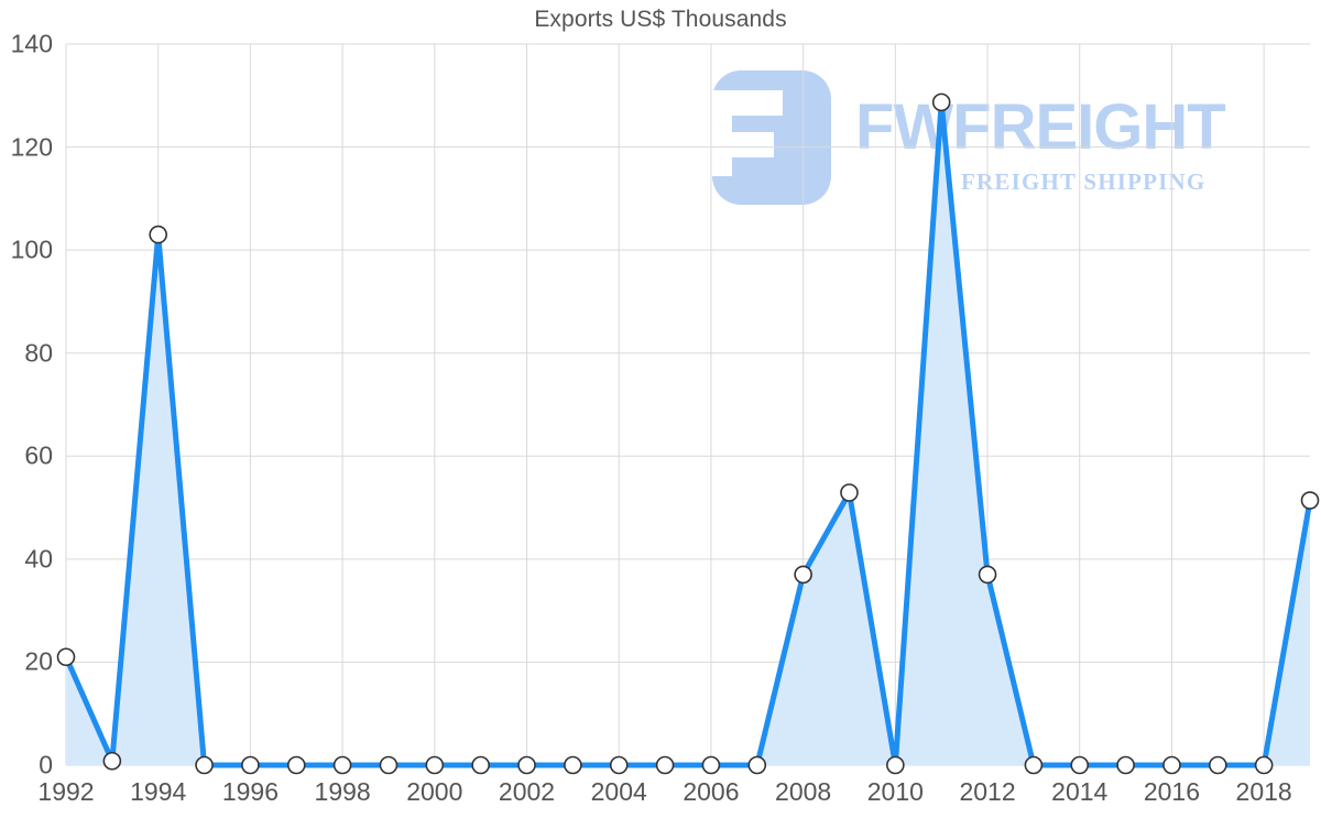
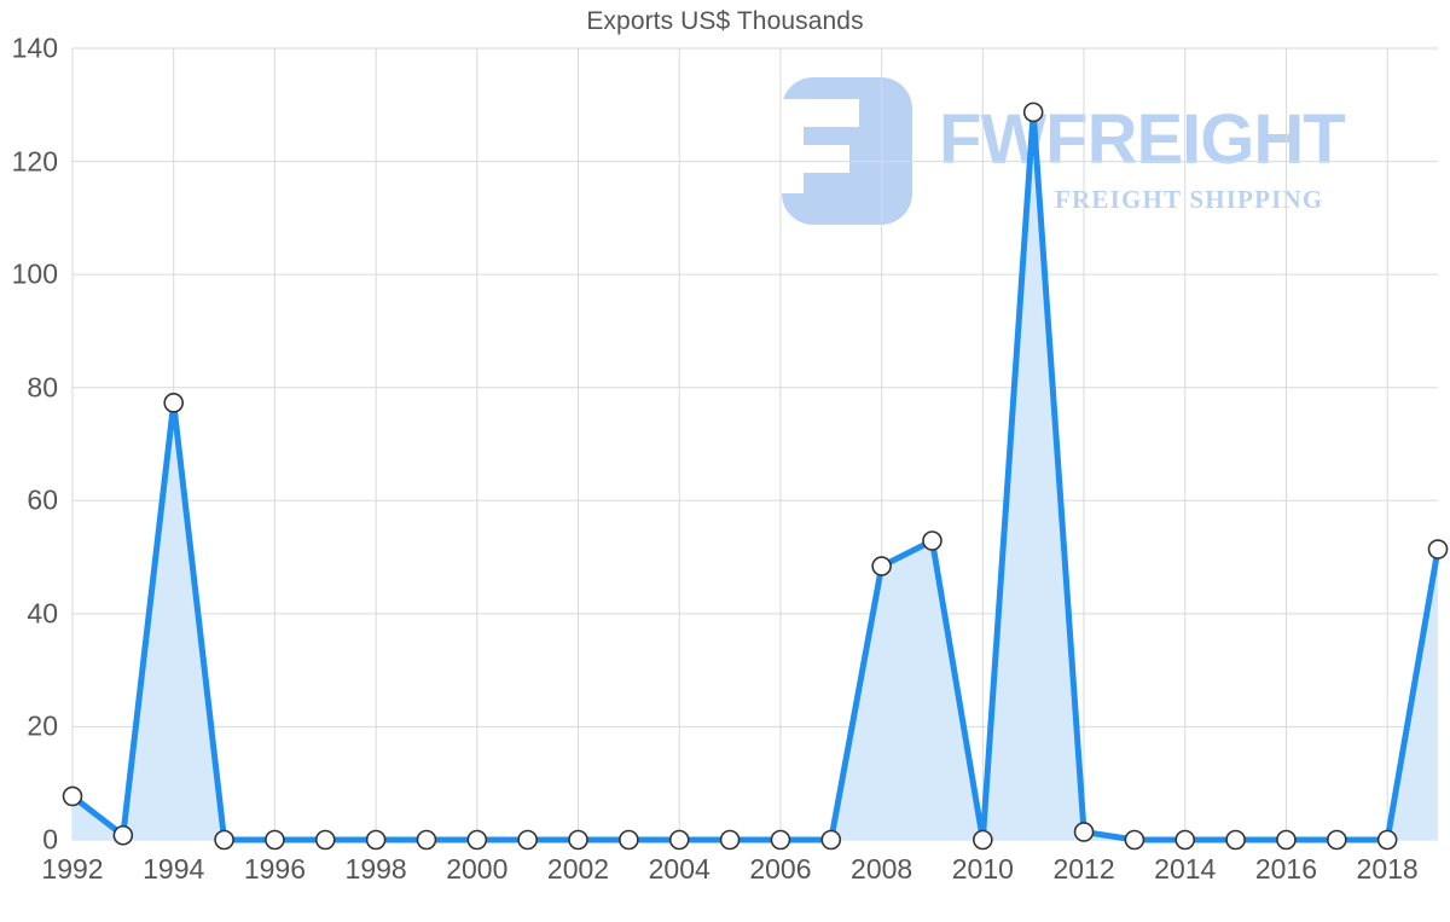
1992: 21 -> 8
1994: 103 -> 77
2008: 37 -> 48
2012: 37 -> 1
